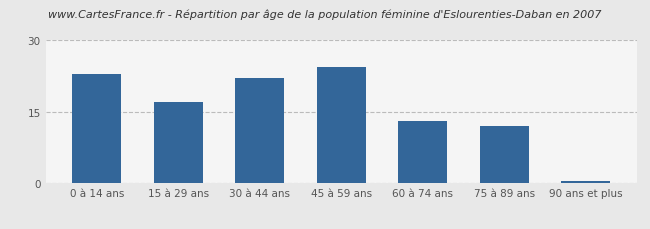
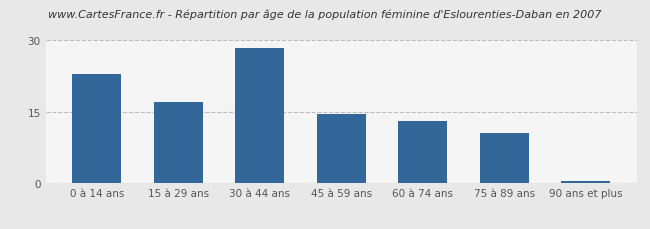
30 à 44 ans: 22.0 -> 28.5
45 à 59 ans: 24.5 -> 14.5
75 à 89 ans: 12.0 -> 10.5
